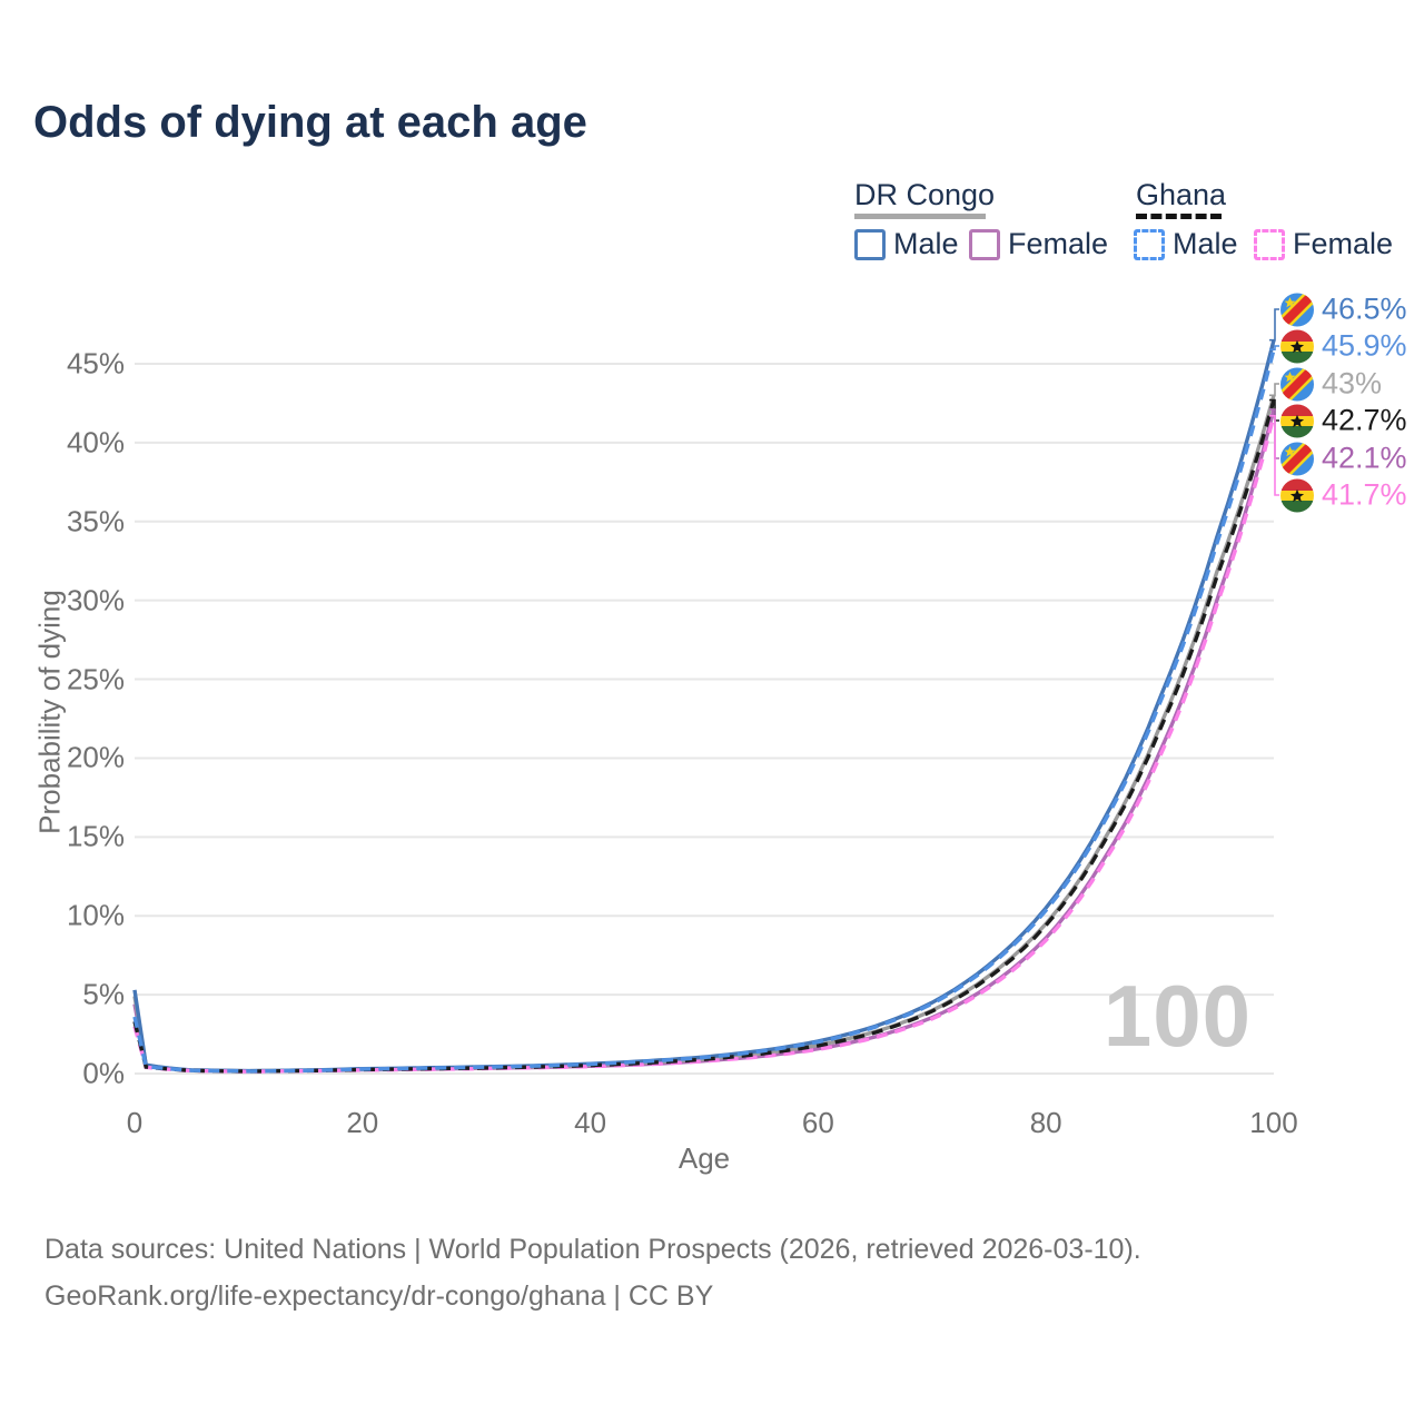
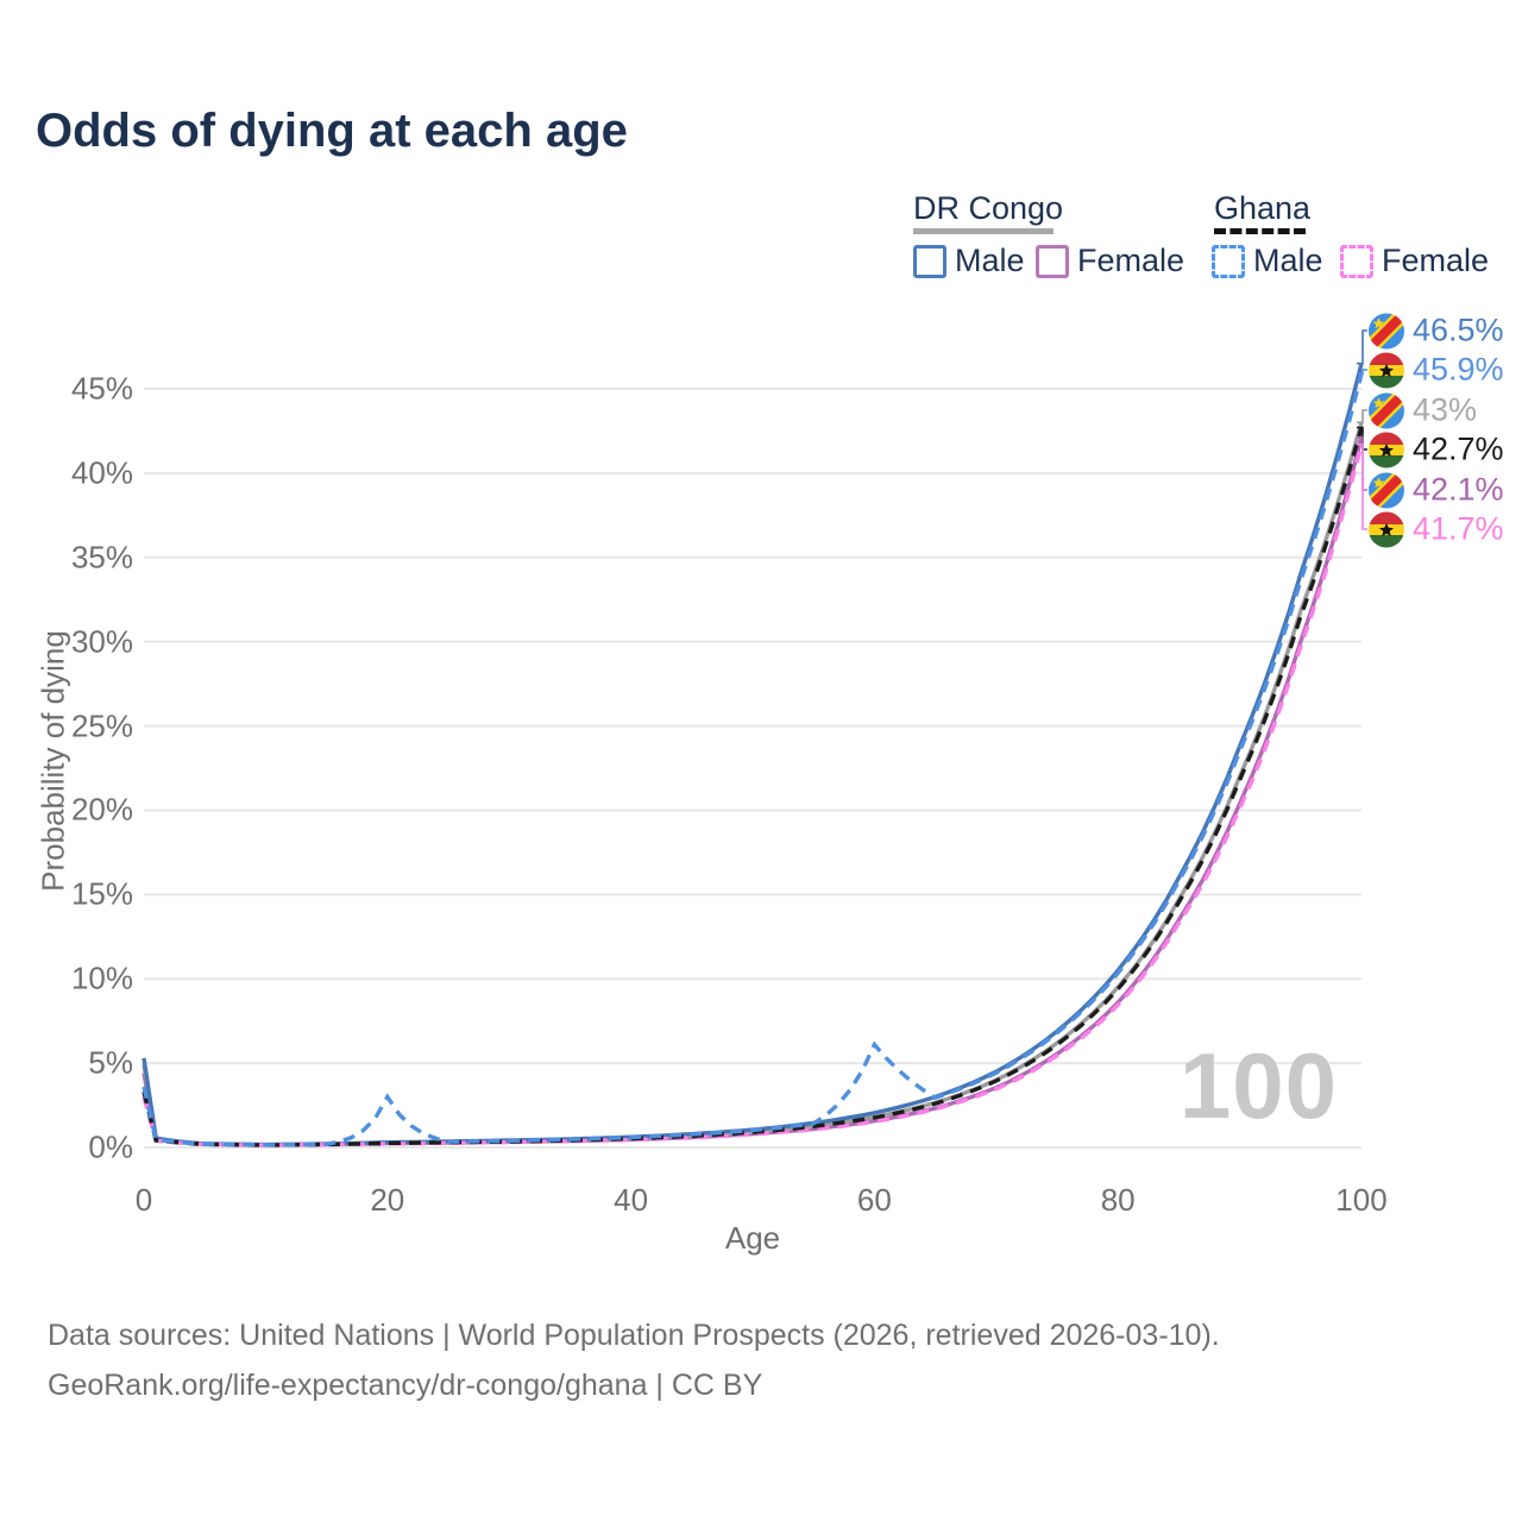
Ghana Male/20: 0.3% -> 3.0%
Ghana Male/60: 2.0% -> 6.1%
